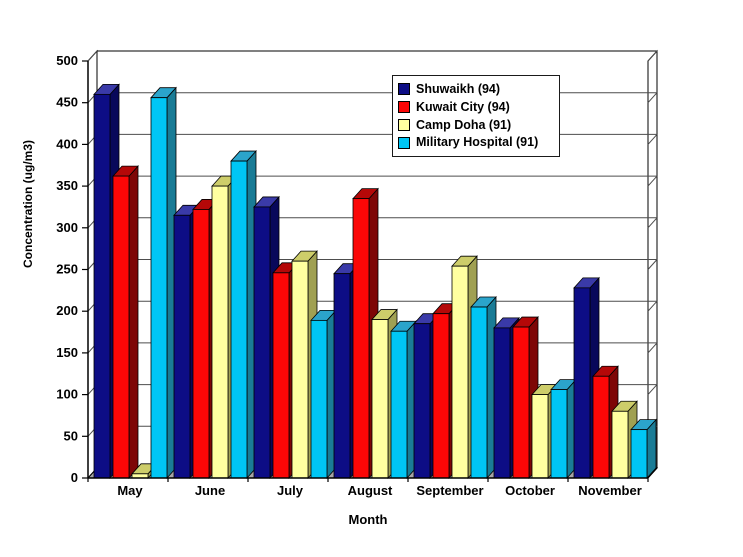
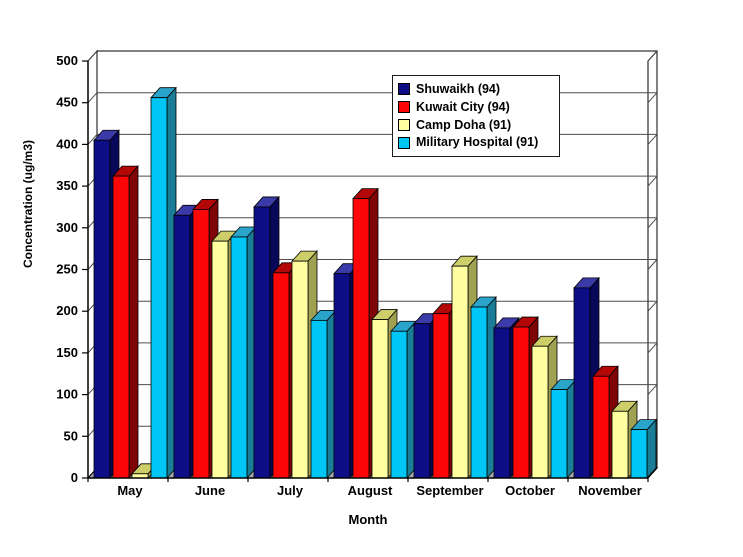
Shuwaikh (94)/May: 460 -> 400
Camp Doha (91)/June: 350 -> 280
Military Hospital (91)/June: 380 -> 290
Camp Doha (91)/October: 100 -> 160
